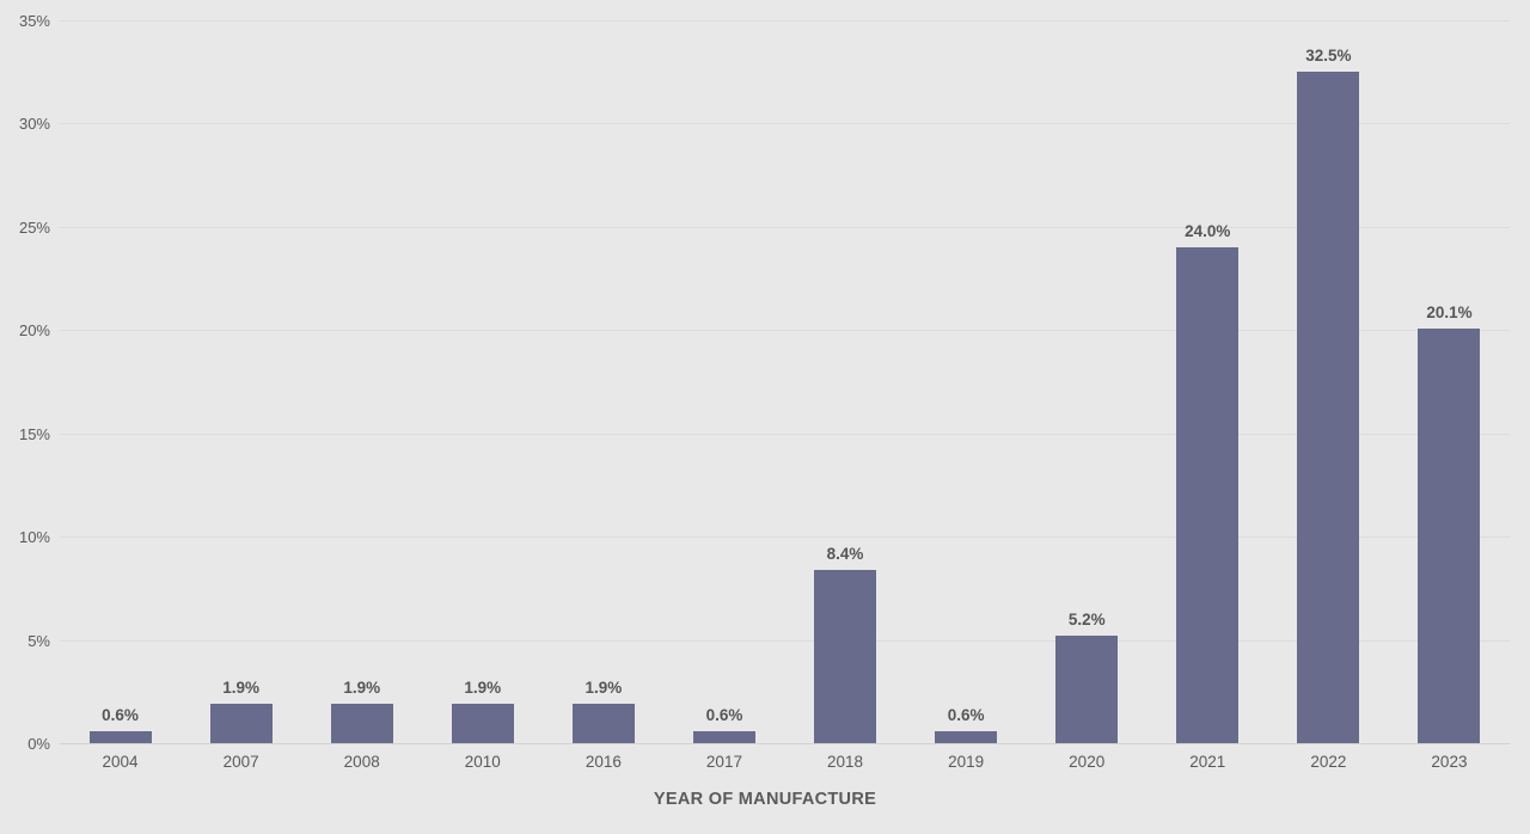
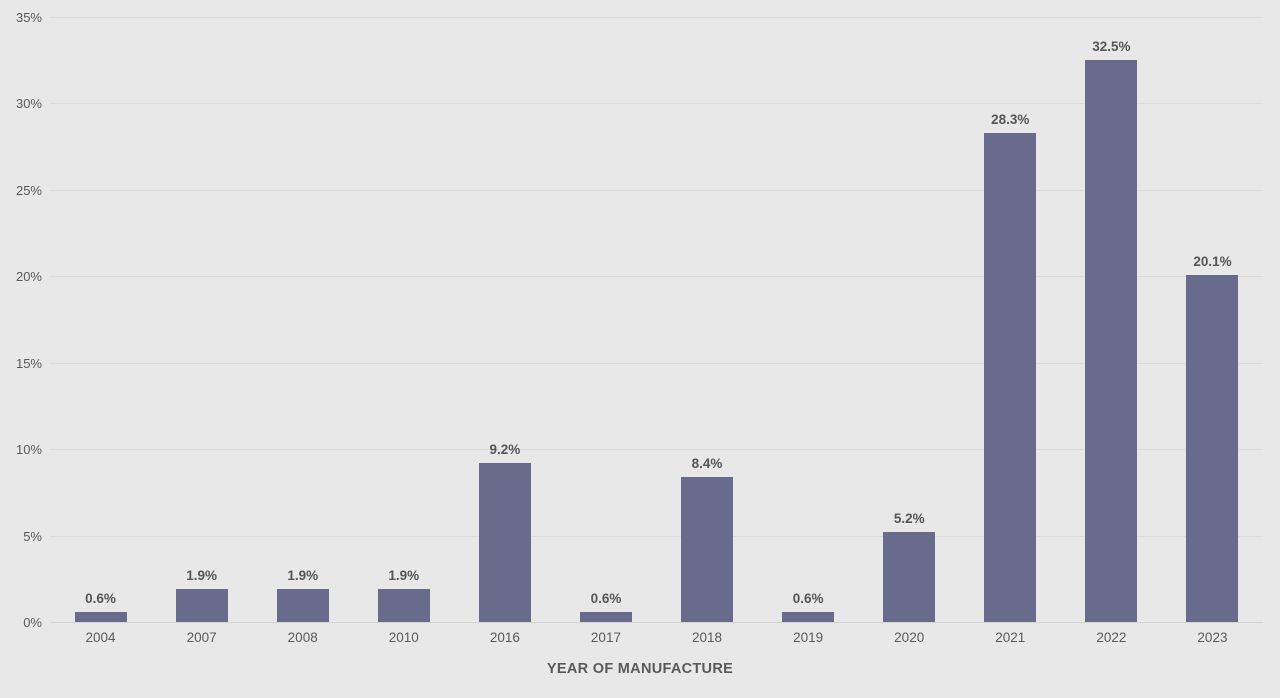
2016: 1.9% -> 9.2%
2021: 24.0% -> 28.3%
